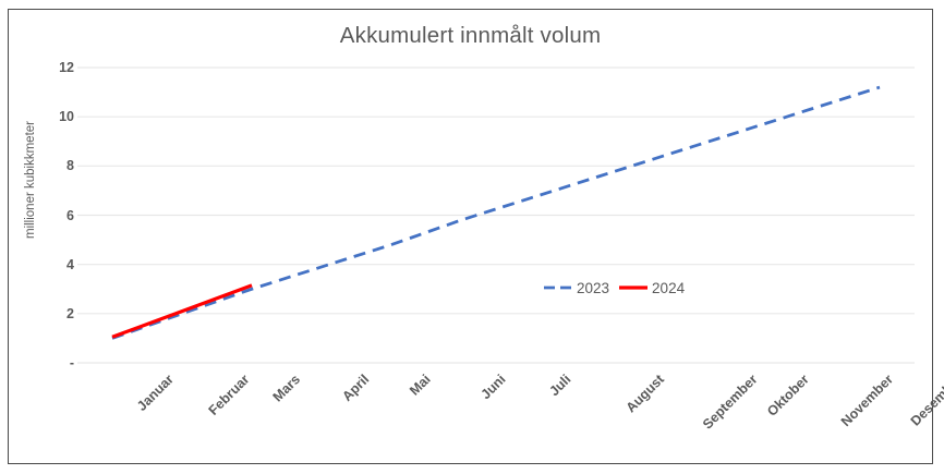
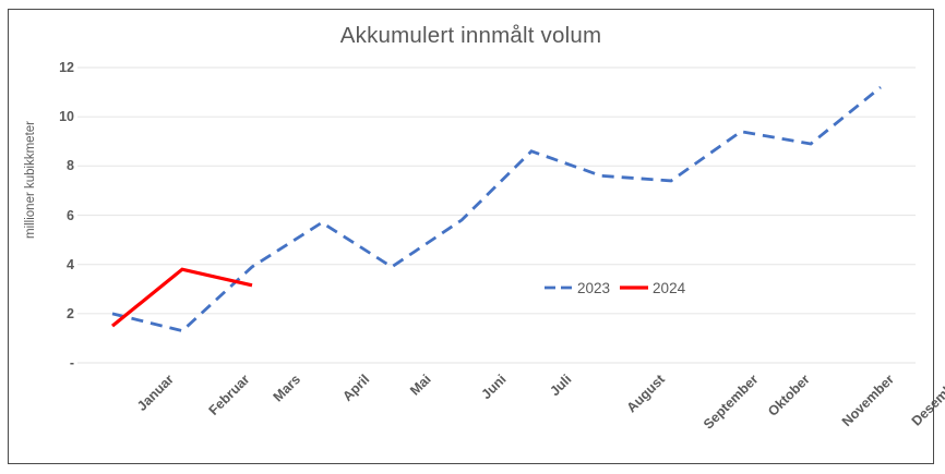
2023/Januar: 1.0 -> 2.0
2024/Januar: 1.1 -> 1.5
2023/Februar: 2.0 -> 1.3
2024/Februar: 2.1 -> 3.8
2023/Mars: 3.0 -> 3.9
2023/April: 3.9 -> 5.7
2023/Mai: 4.8 -> 3.9
2023/Juli: 6.7 -> 8.6
2023/September: 8.5 -> 7.4
2023/November: 10.3 -> 8.9
